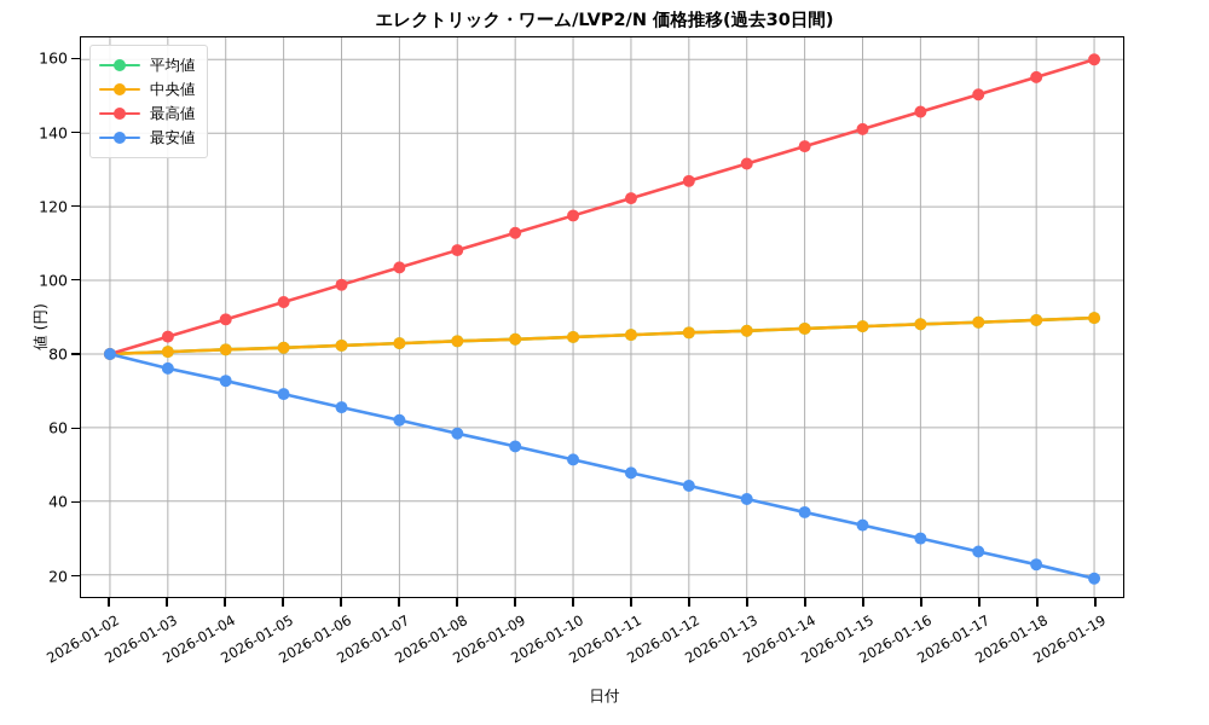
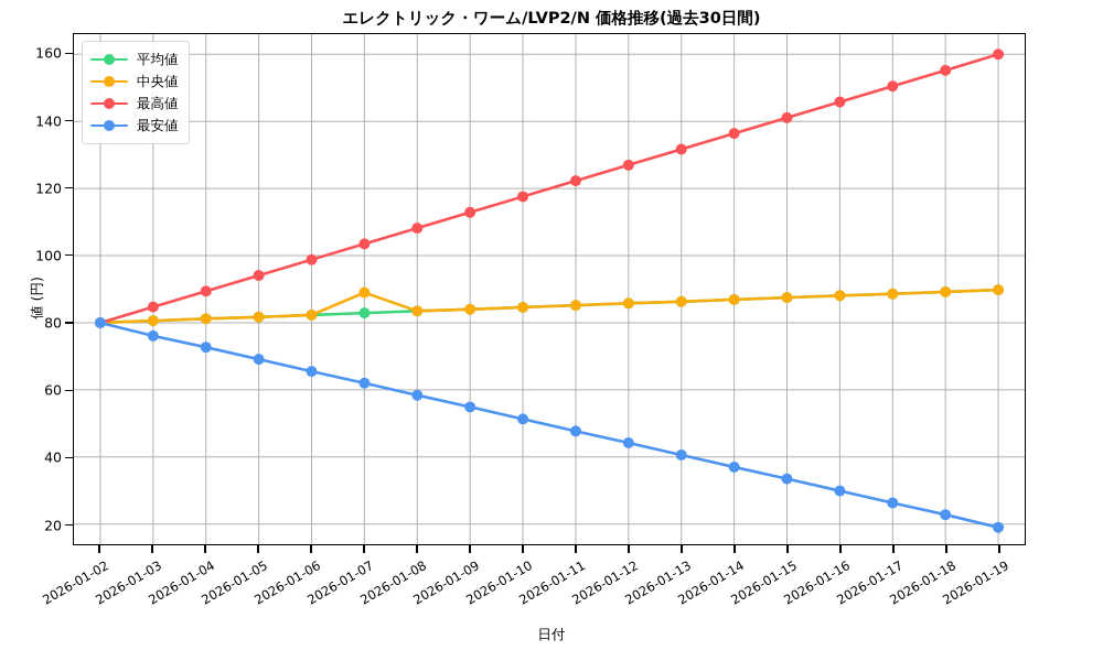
中央値/2026-01-07: 83 -> 89
